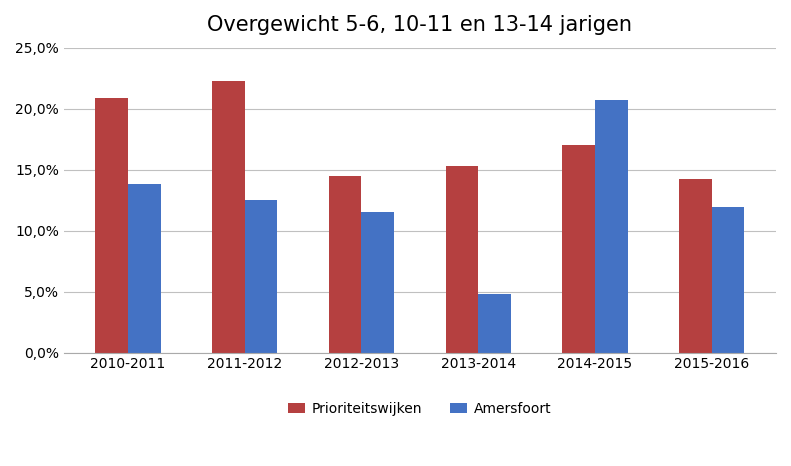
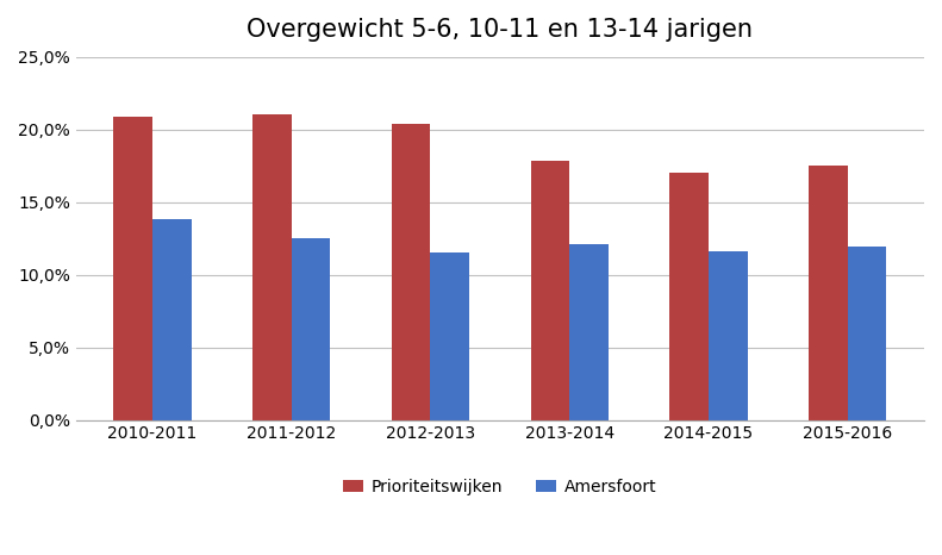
Prioriteitswijken/2011-2012: 22,3% -> 21,0%
Prioriteitswijken/2012-2013: 14,5% -> 20,4%
Prioriteitswijken/2013-2014: 15,3% -> 17,8%
Amersfoort/2013-2014: 4,8% -> 12,1%
Amersfoort/2014-2015: 20,7% -> 11,6%
Prioriteitswijken/2015-2016: 14,2% -> 17,5%
